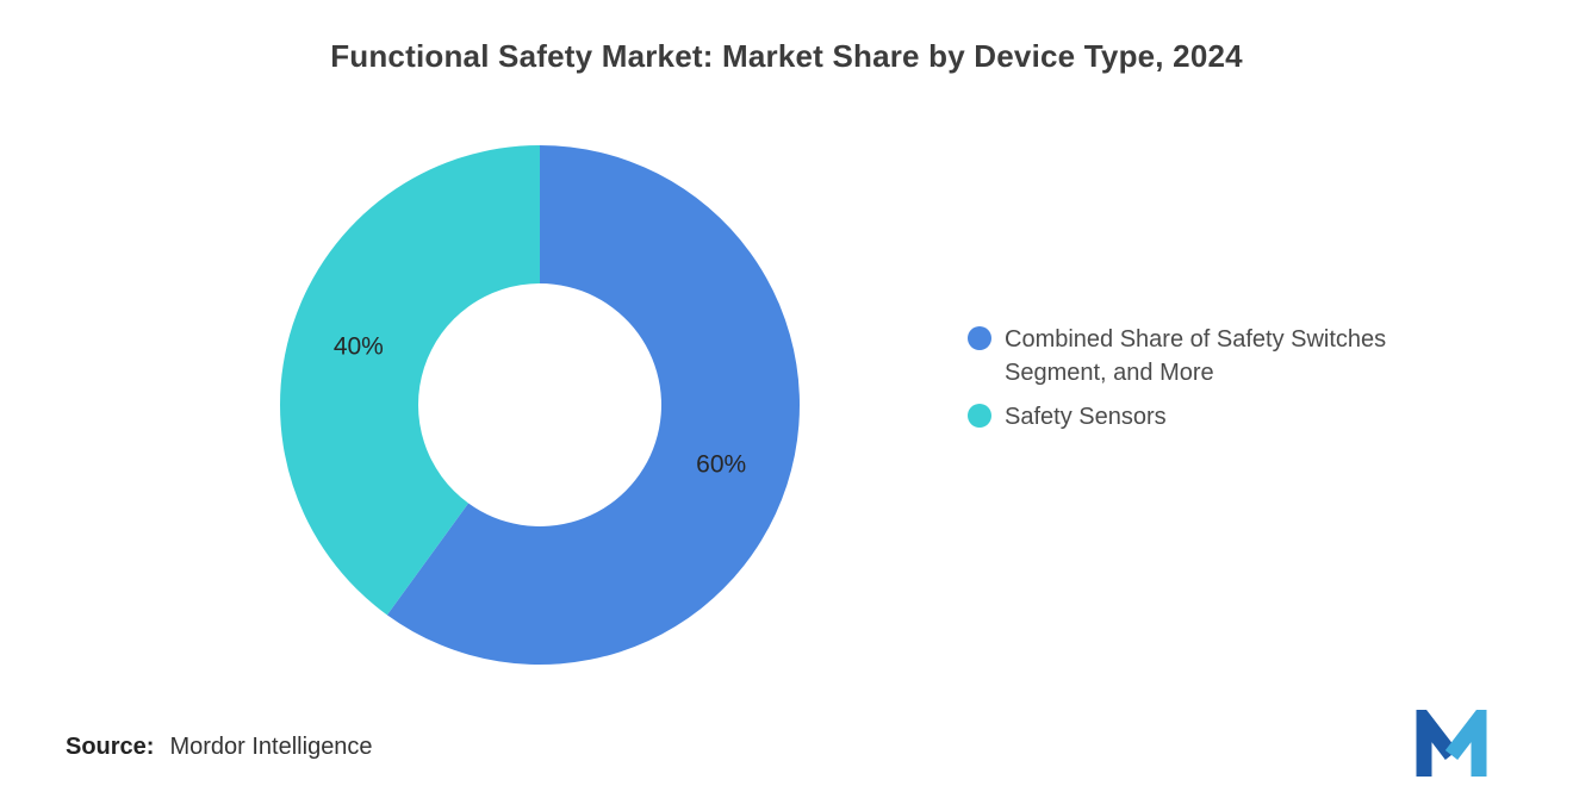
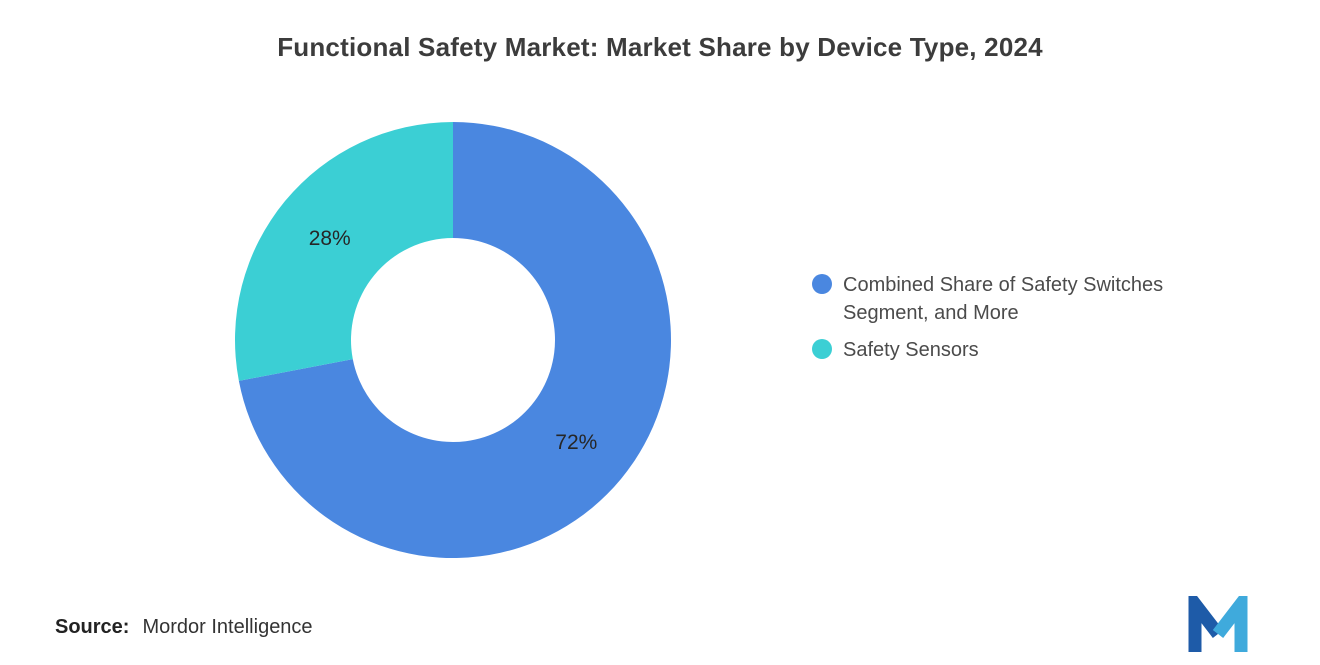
Combined Share of Safety Switches Segment, and More: 60% -> 72%
Safety Sensors: 40% -> 28%
